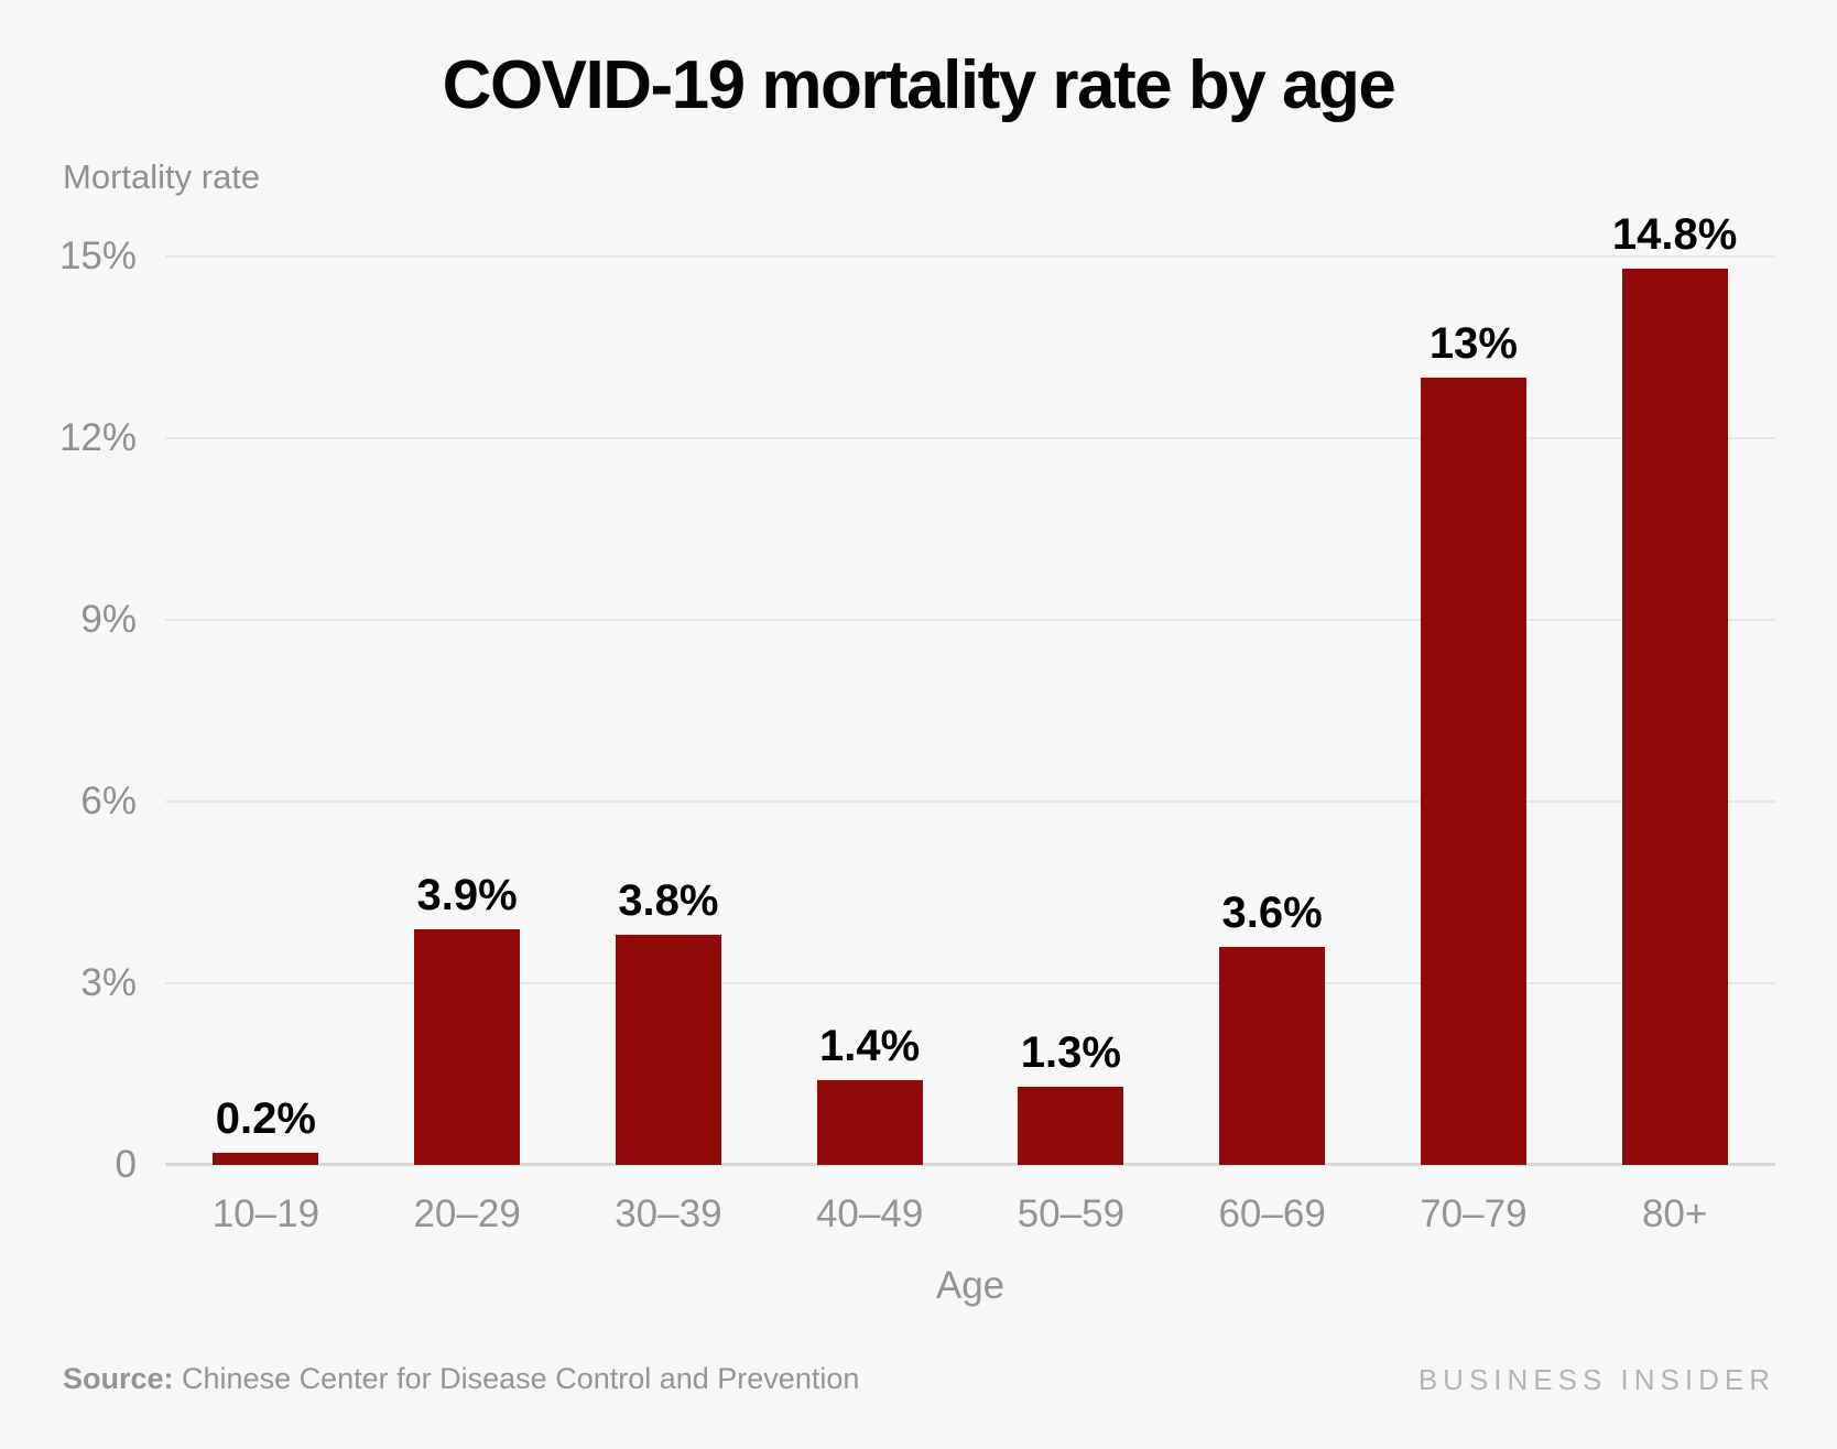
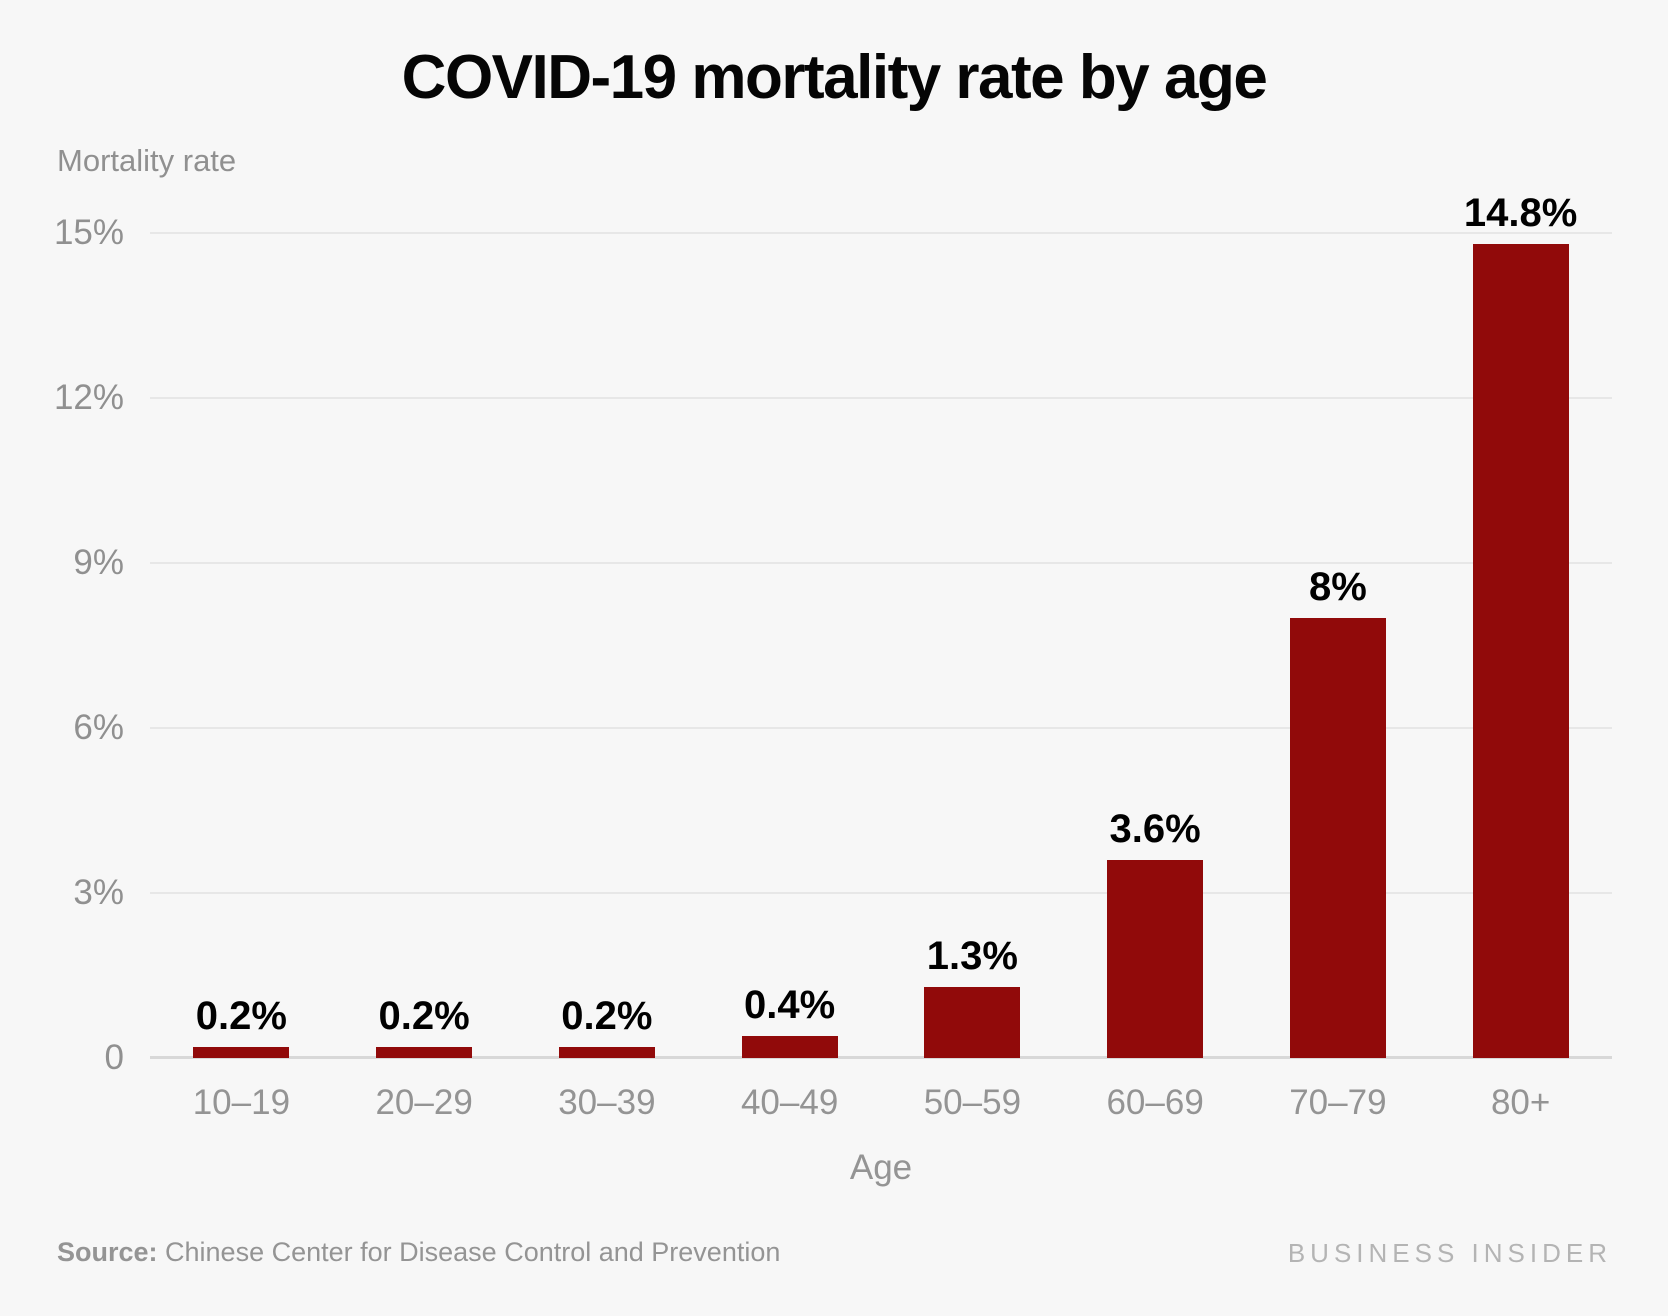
20–29: 3.9% -> 0.2%
30–39: 3.8% -> 0.2%
40–49: 1.4% -> 0.4%
70–79: 13% -> 8%
